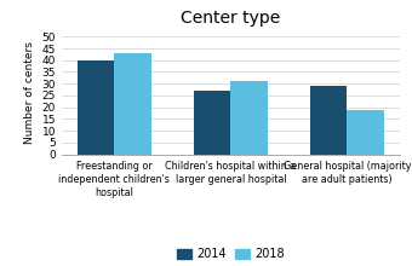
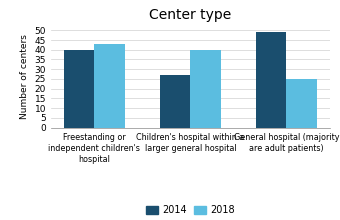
2018/Children's hospital within a larger general hospital: 31 -> 40
2014/General hospital (majority are adult patients): 29 -> 49
2018/General hospital (majority are adult patients): 19 -> 25
